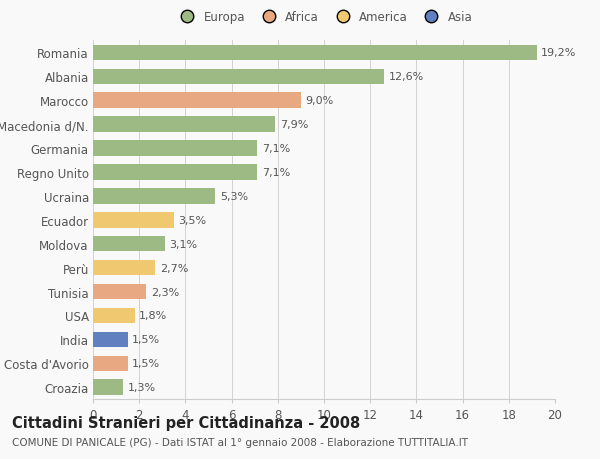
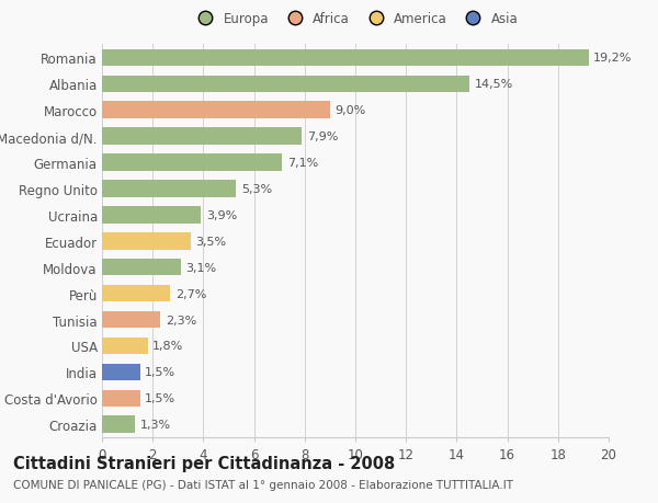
Albania: 12,6% -> 14,5%
Regno Unito: 7,1% -> 5,3%
Ucraina: 5,3% -> 3,9%
